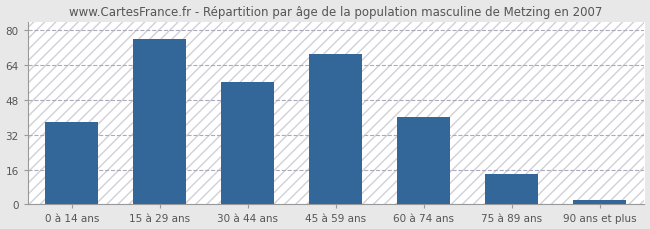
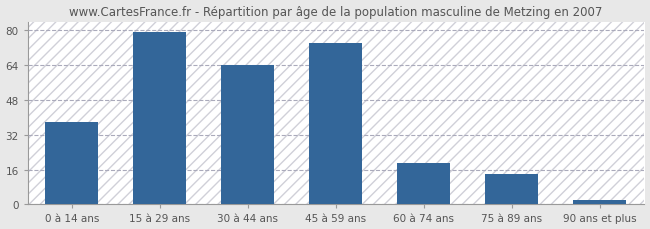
15 à 29 ans: 76 -> 79
30 à 44 ans: 56 -> 64
45 à 59 ans: 69 -> 74
60 à 74 ans: 40 -> 19
